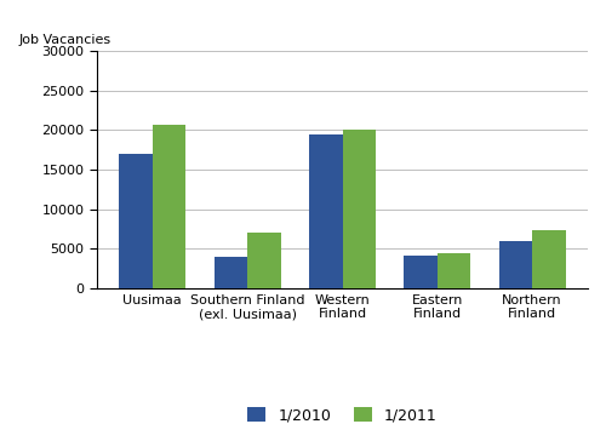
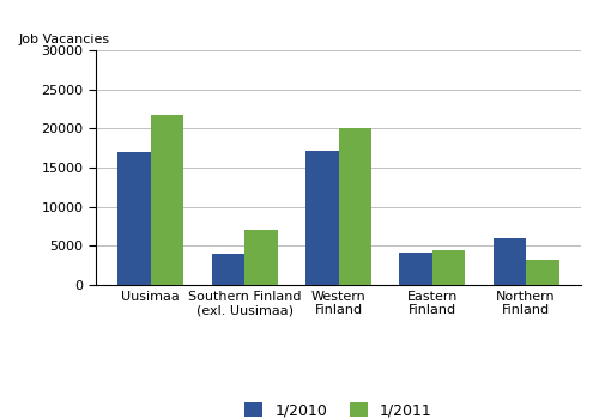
1/2011/Uusimaa: 20700 -> 21800
1/2010/Western Finland: 19500 -> 17200
1/2011/Northern Finland: 7400 -> 3200
